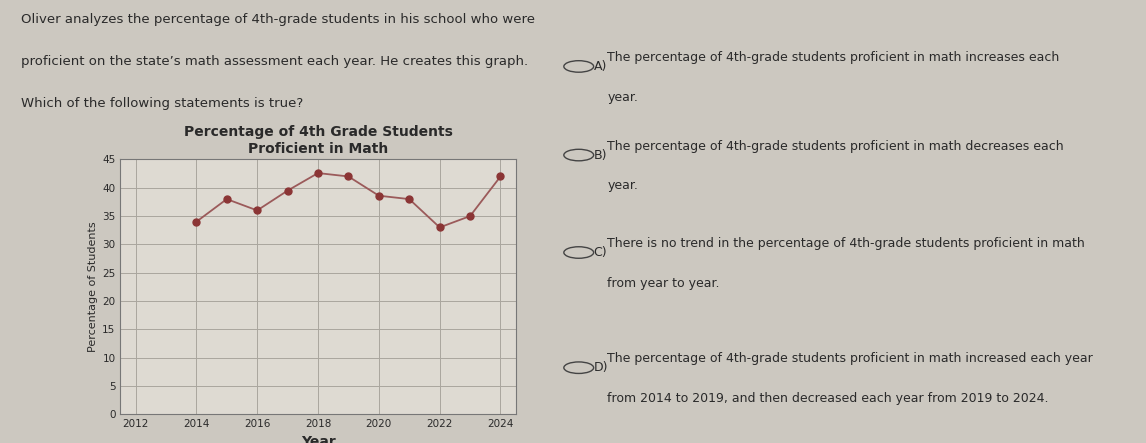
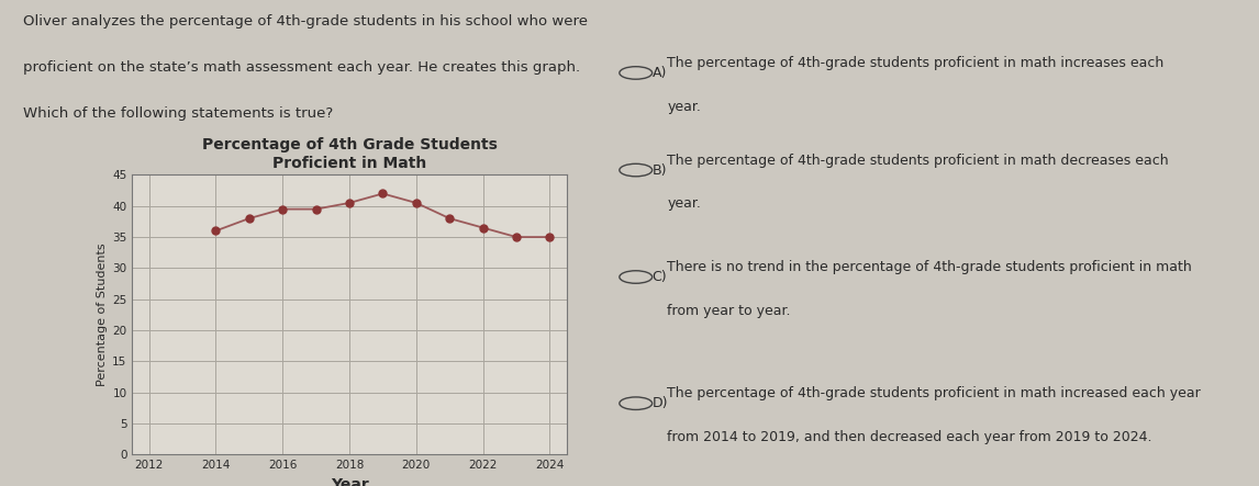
2014: 34.0 -> 36.0
2016: 36.0 -> 39.5
2018: 42.6 -> 40.5
2020: 38.6 -> 40.5
2022: 33.0 -> 36.5
2024: 42.0 -> 35.0
